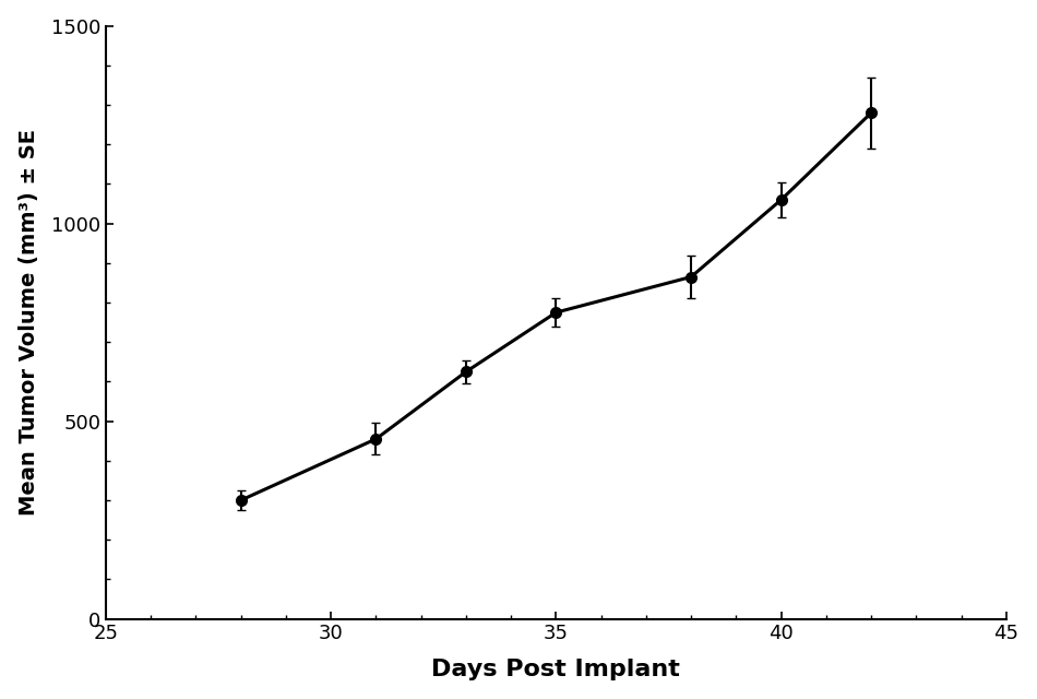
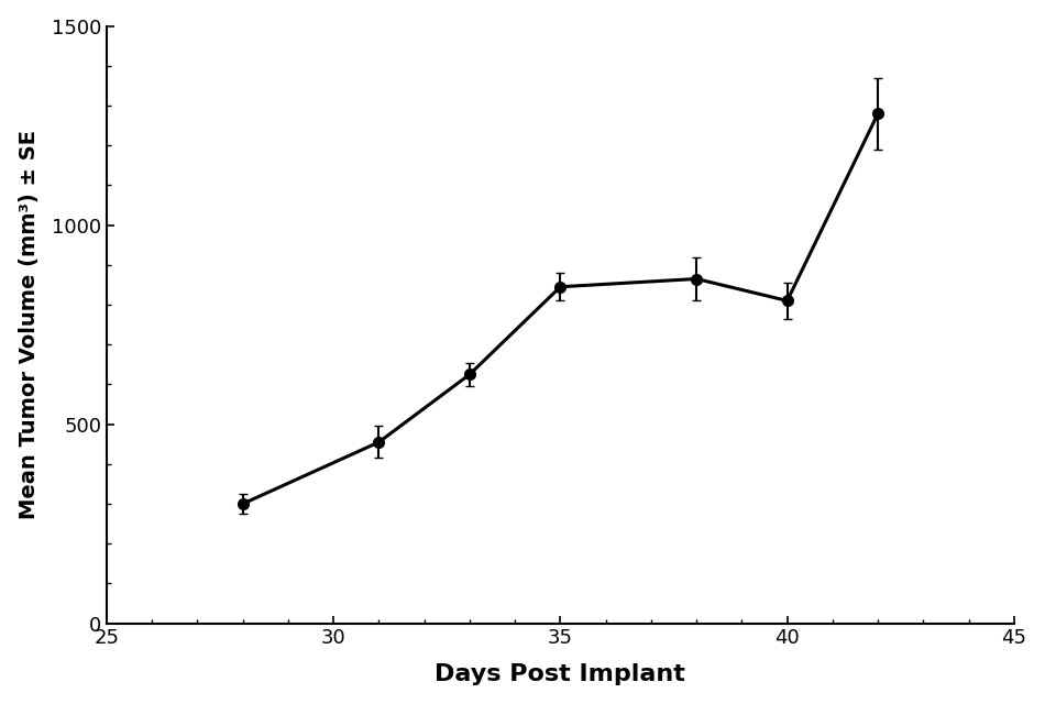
35: 775 -> 845
40: 1060 -> 810
